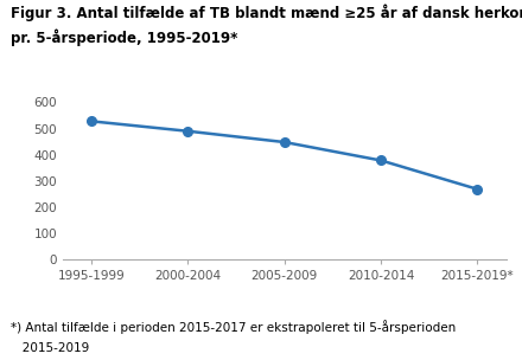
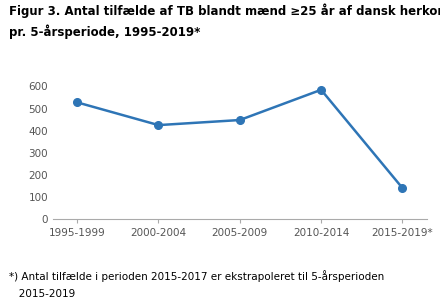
2000-2004: 490 -> 425
2010-2014: 378 -> 585
2015-2019*: 268 -> 140
